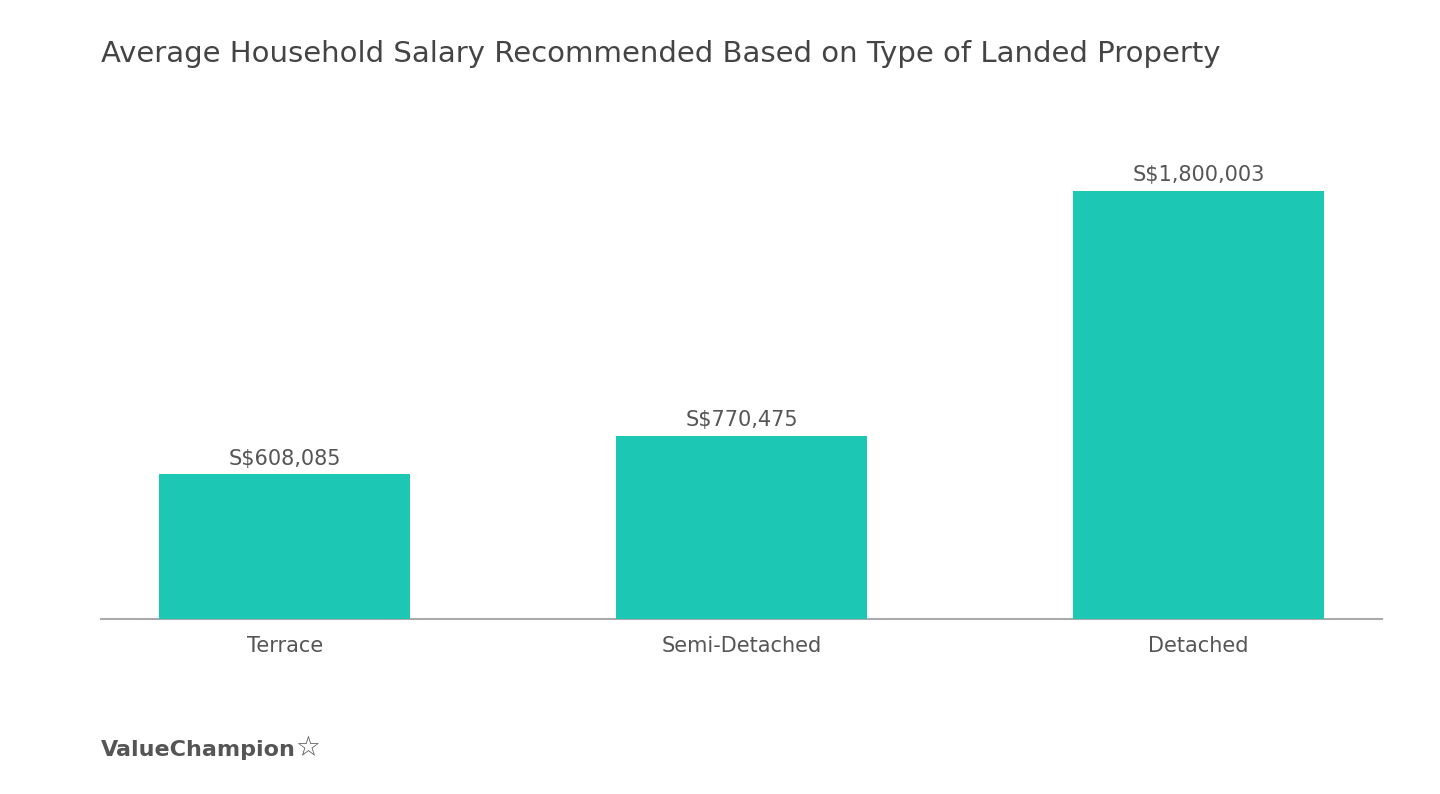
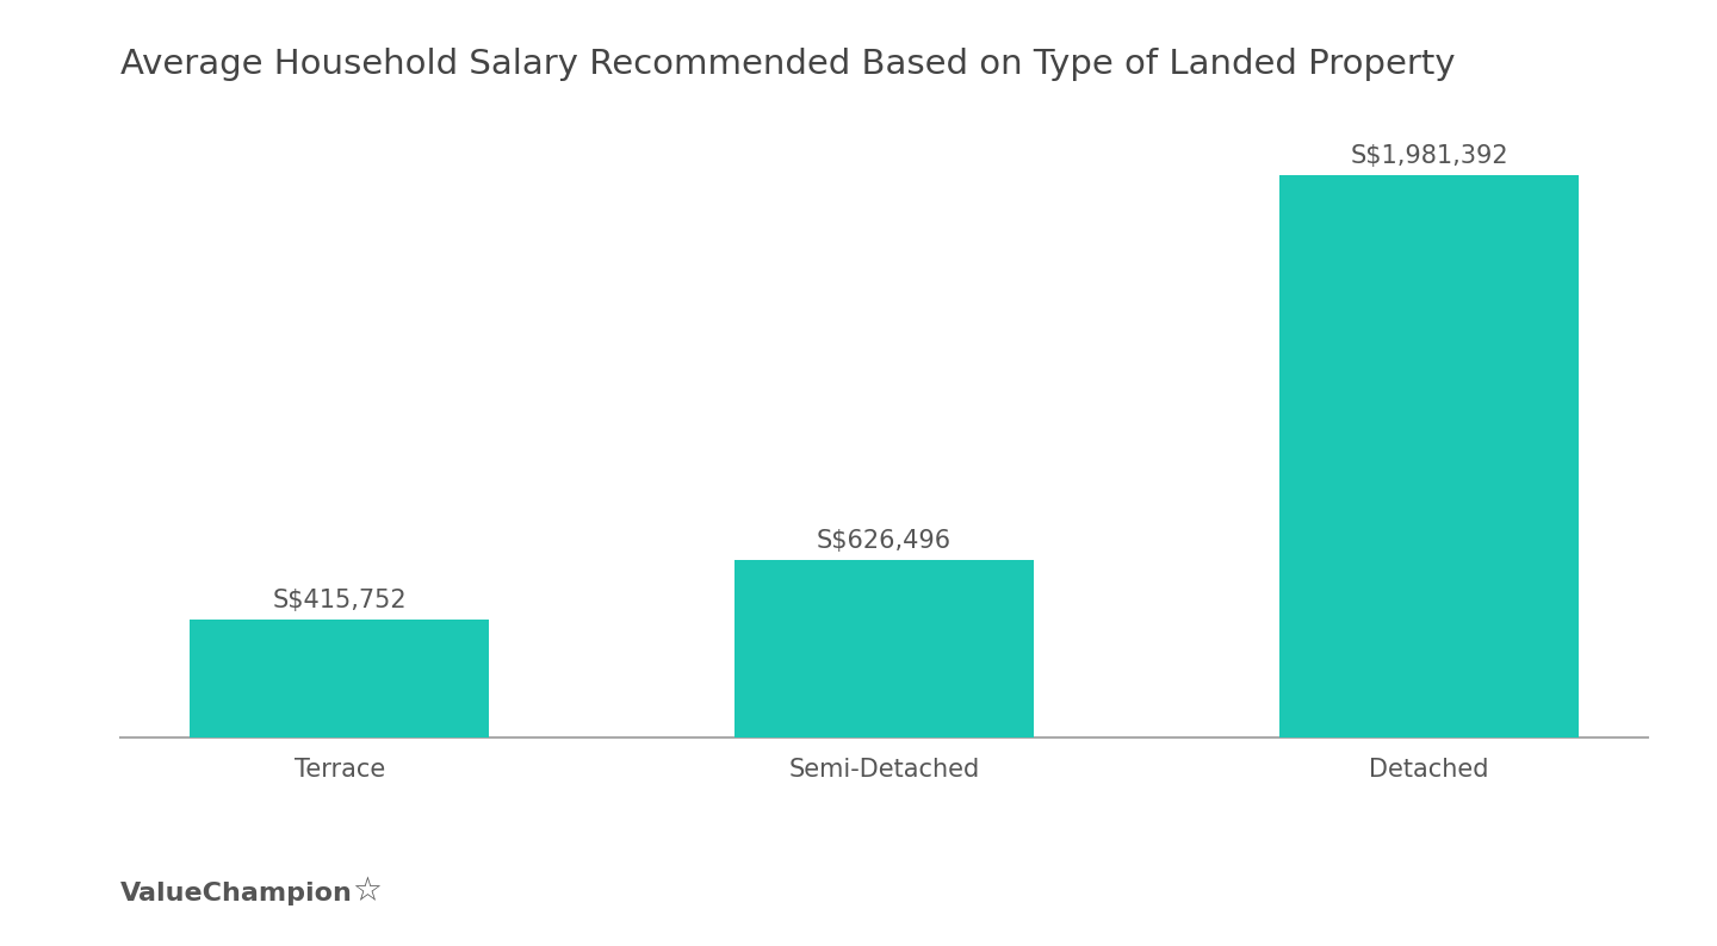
Terrace: S$608,085 -> S$415,752
Semi-Detached: S$770,475 -> S$626,496
Detached: S$1,800,003 -> S$1,981,392
